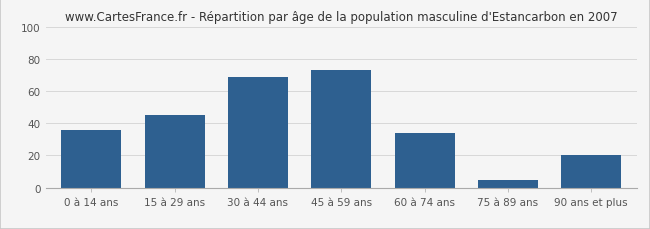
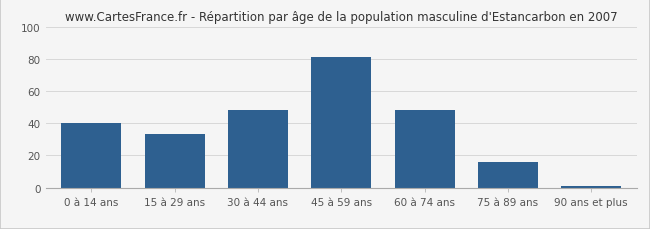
0 à 14 ans: 36 -> 40
15 à 29 ans: 45 -> 33
30 à 44 ans: 69 -> 48
45 à 59 ans: 73 -> 81
60 à 74 ans: 34 -> 48
75 à 89 ans: 5 -> 16
90 ans et plus: 20 -> 1
